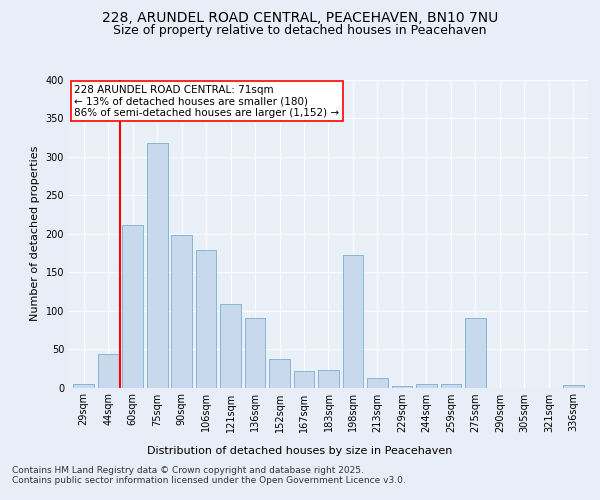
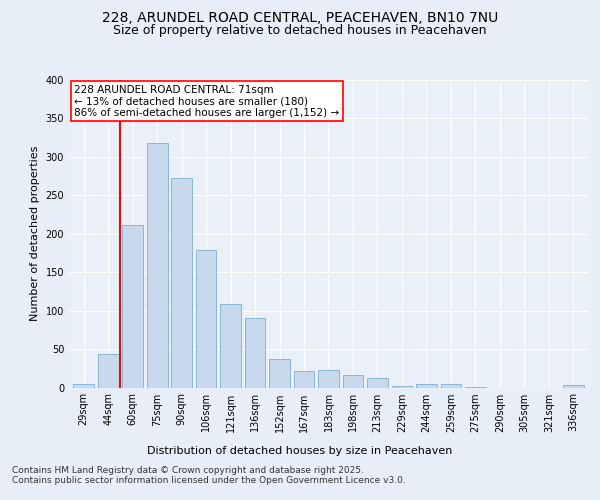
90sqm: 198 -> 272
198sqm: 172 -> 16
275sqm: 90 -> 1
